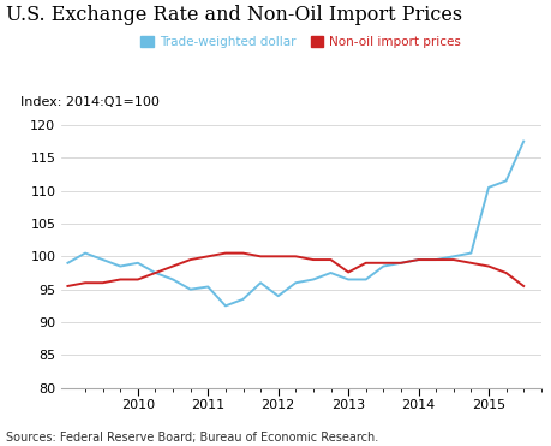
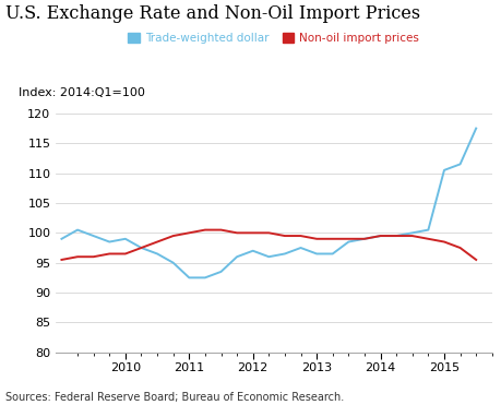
Trade-weighted dollar/2011: 95.4 -> 92.5
Trade-weighted dollar/2012: 94.0 -> 97.0
Non-oil import prices/2013: 97.6 -> 99.0
